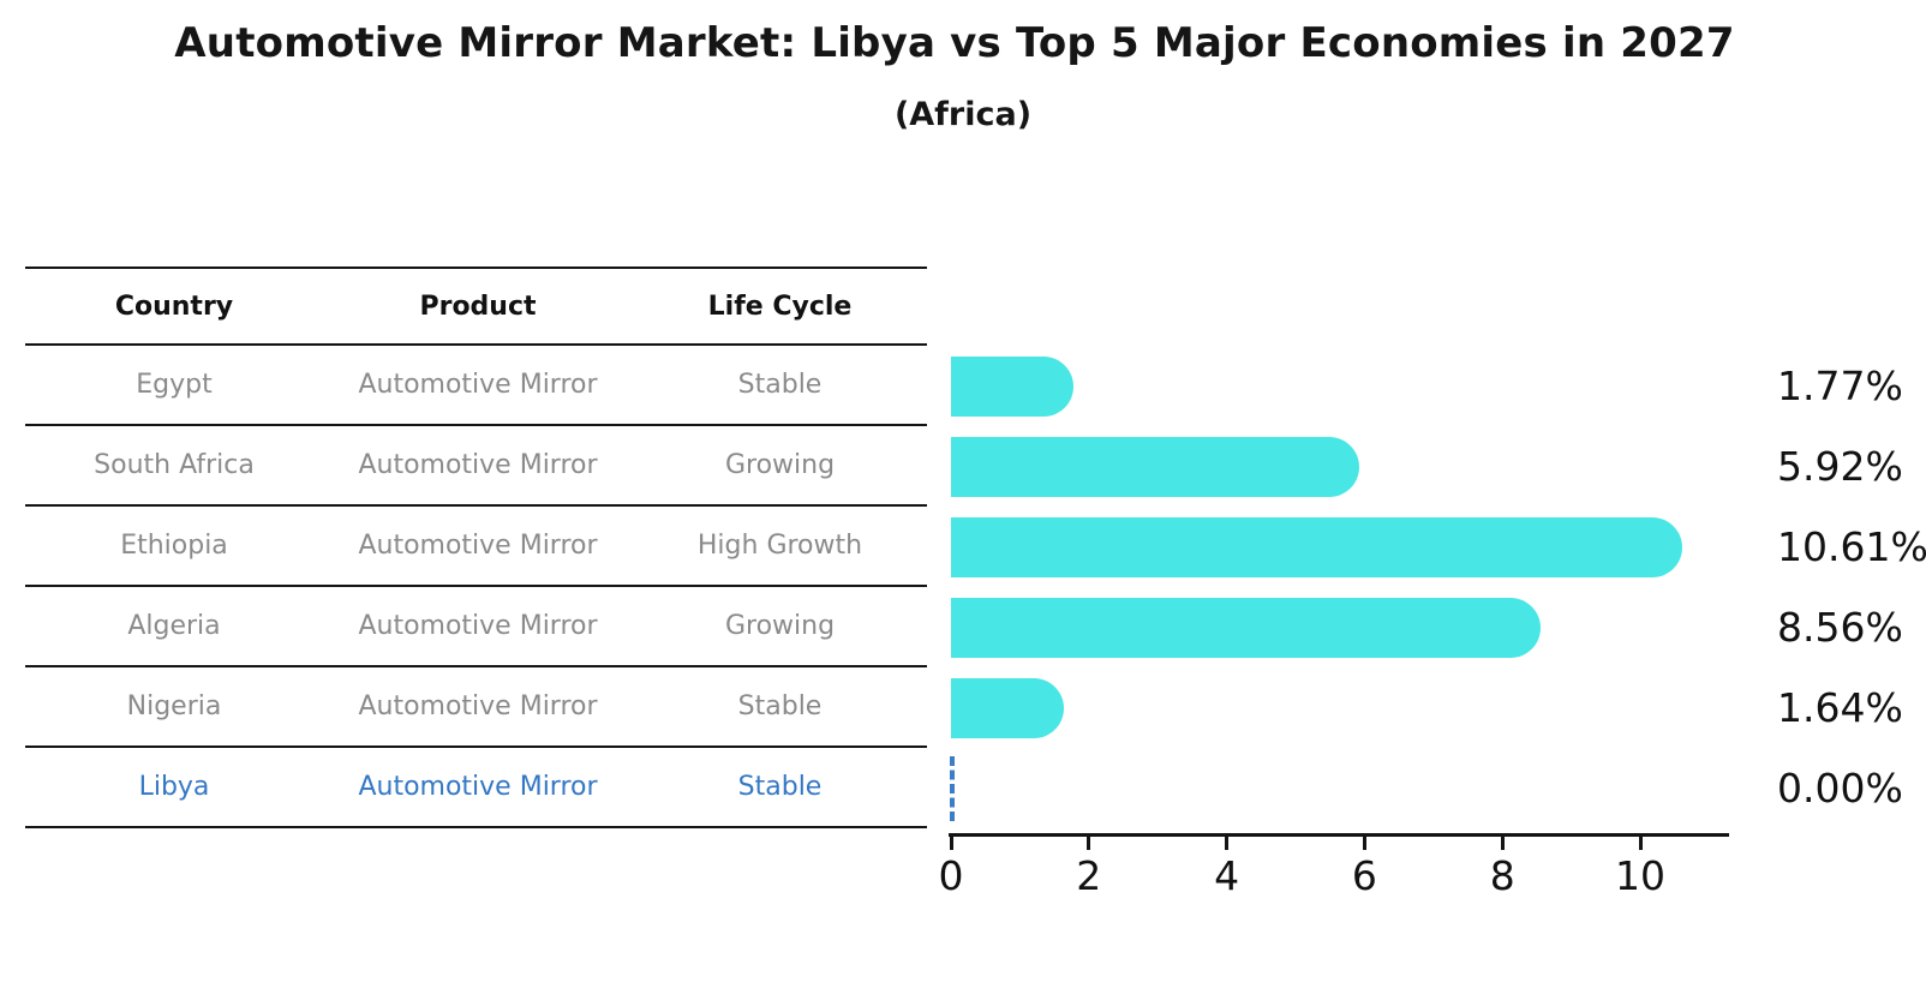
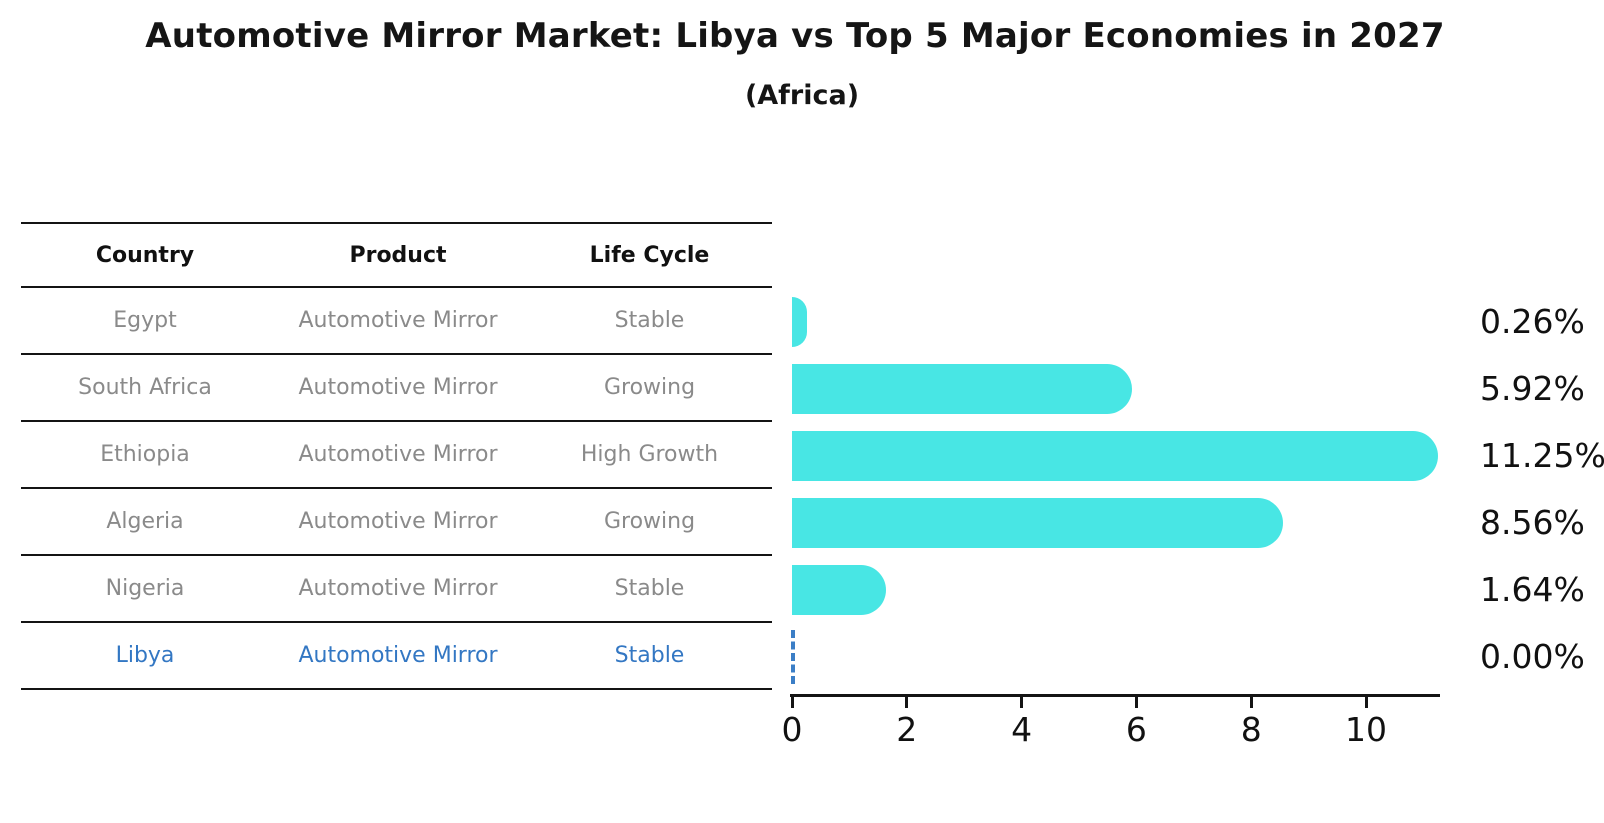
Egypt: 1.77% -> 0.26%
Ethiopia: 10.61% -> 11.25%
